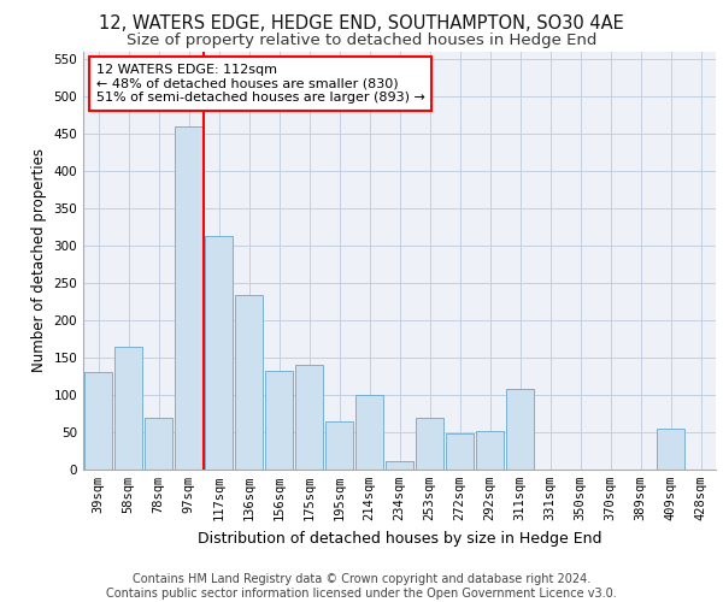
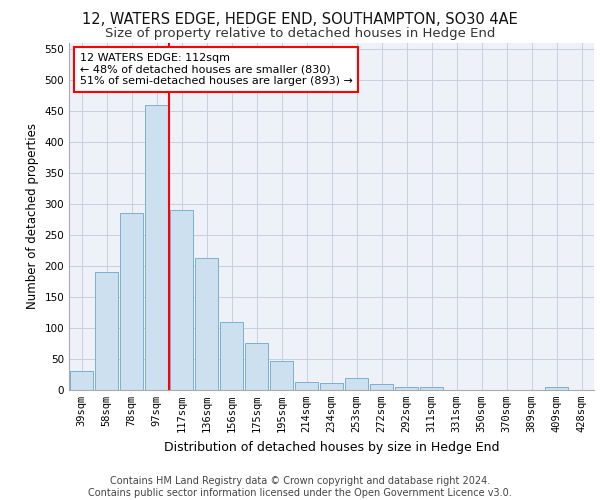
39sqm: 130 -> 30
58sqm: 164 -> 190
78sqm: 70 -> 285
117sqm: 312 -> 290
136sqm: 234 -> 213
156sqm: 132 -> 110
175sqm: 140 -> 75
195sqm: 64 -> 47
214sqm: 100 -> 13
253sqm: 70 -> 20
272sqm: 48 -> 9
292sqm: 52 -> 5
311sqm: 108 -> 5
409sqm: 54 -> 5
